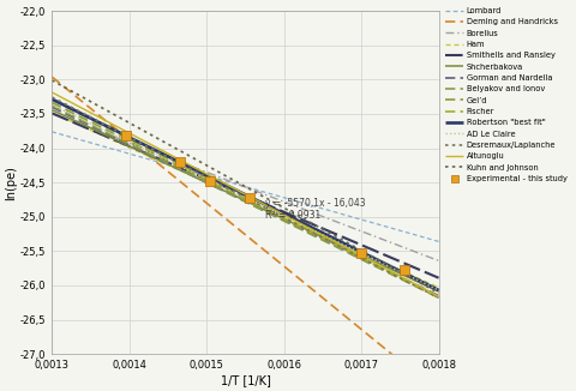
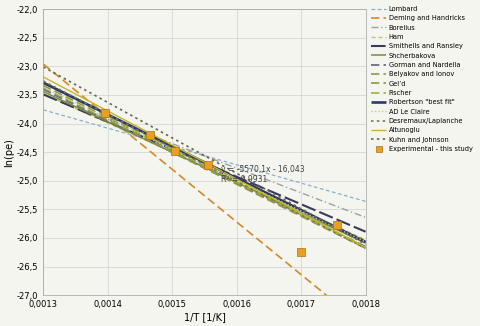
0,0017: -25,52 -> -26,24
